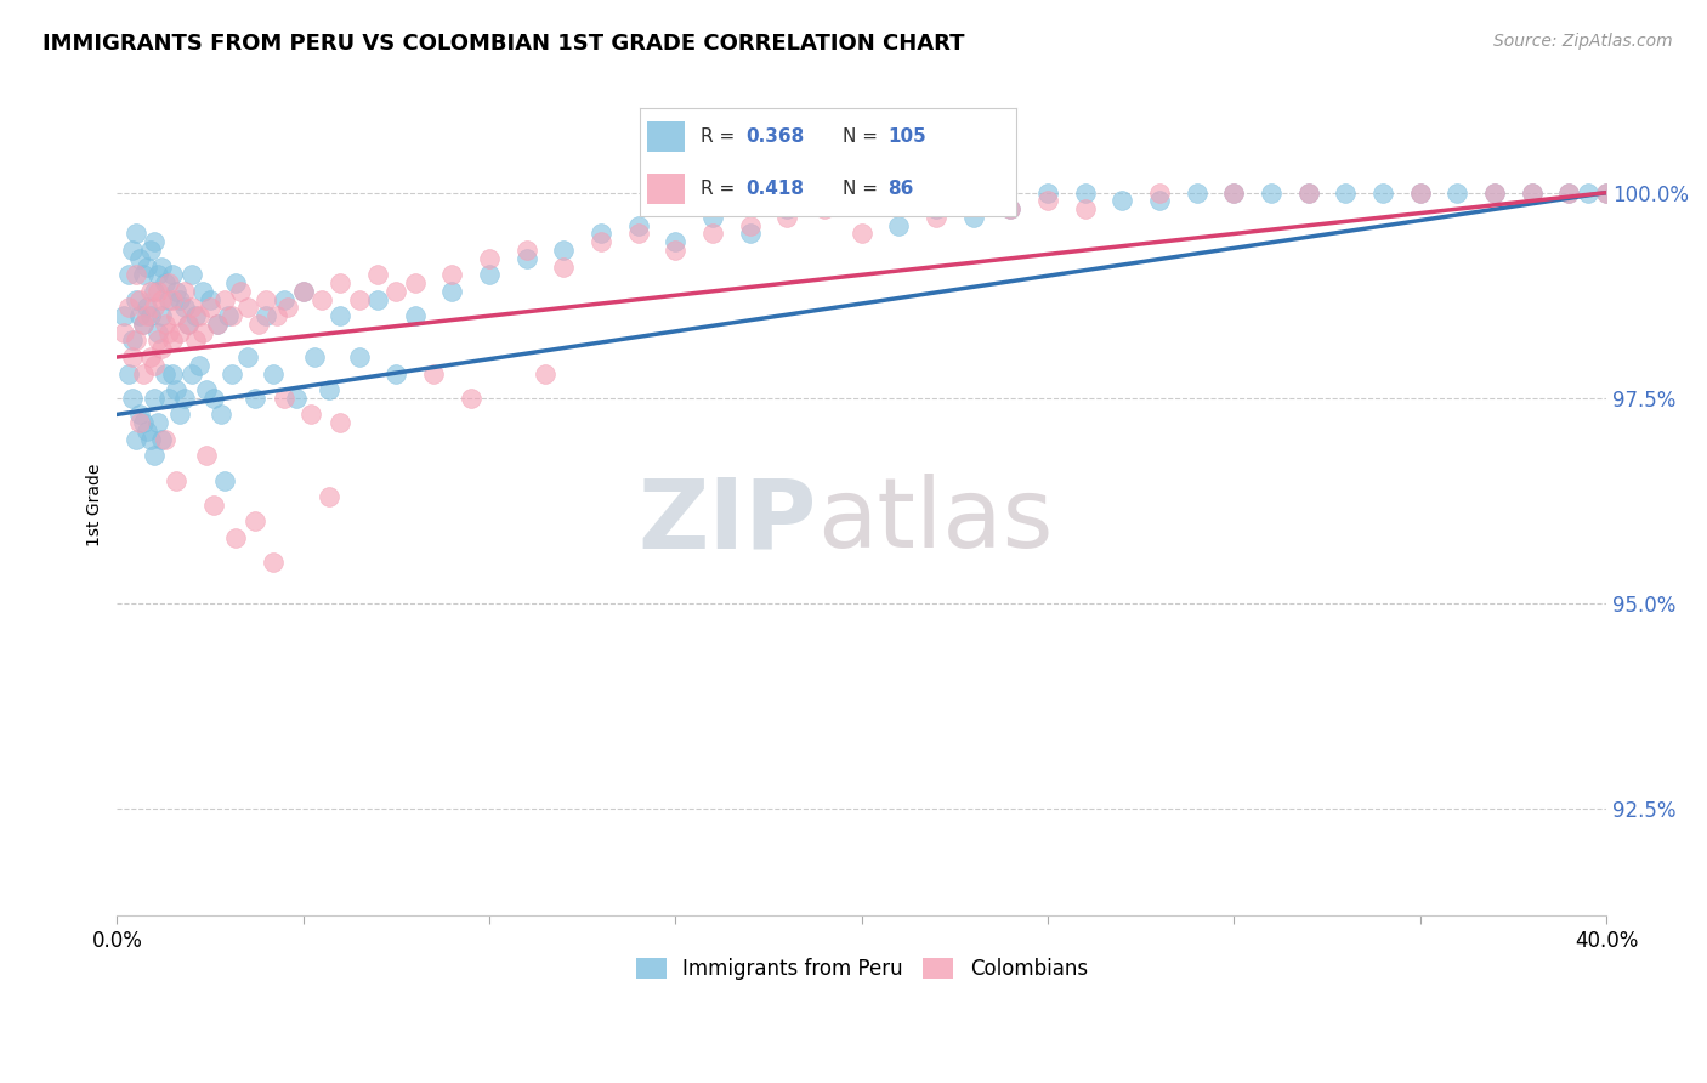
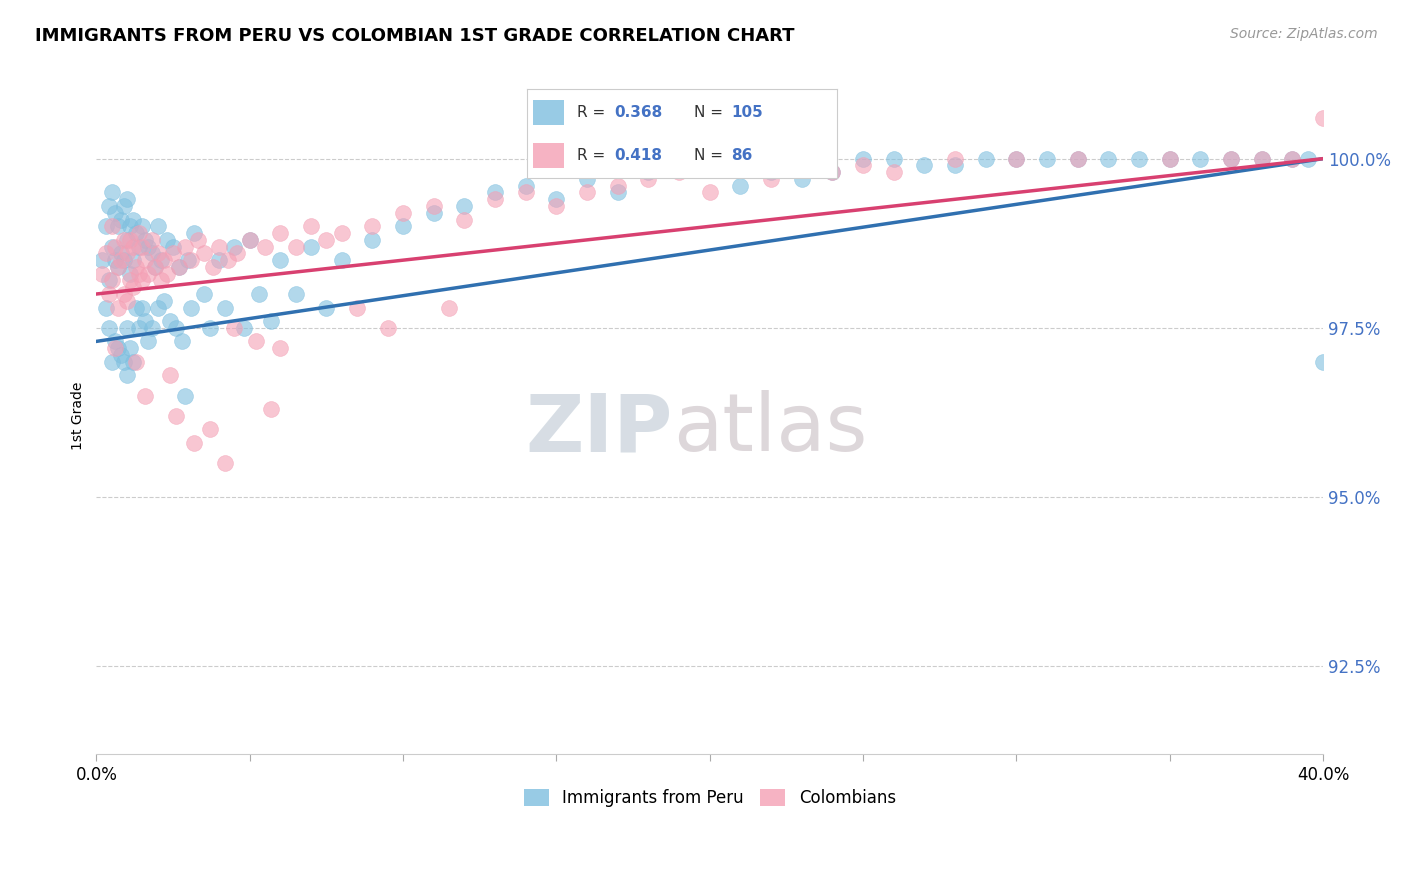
Immigrants from Peru/40.0%: 100.0% -> 97.0%
Colombians/40.0%: 100.0% -> 100.6%
